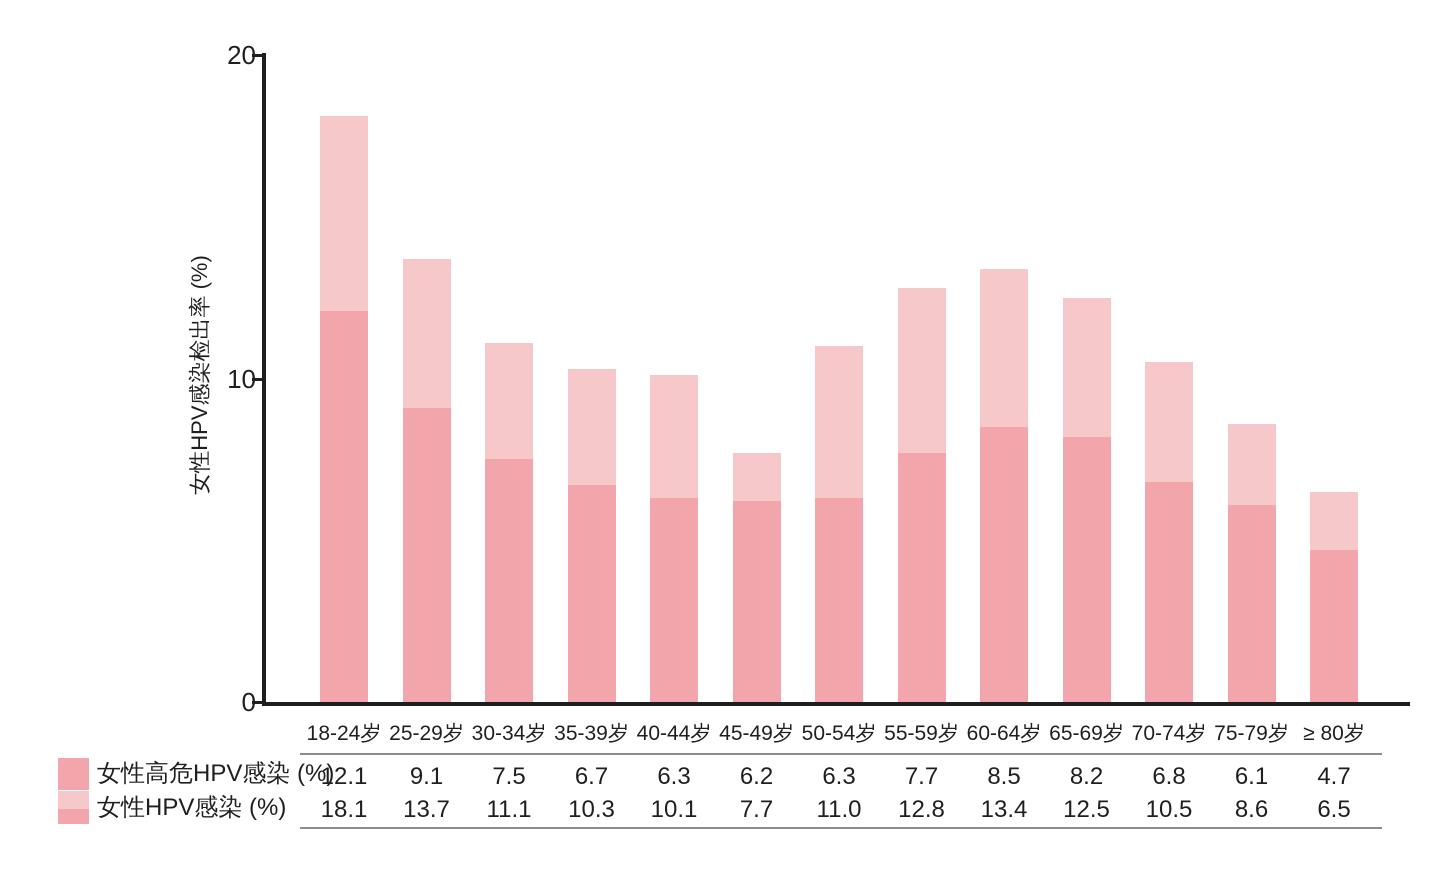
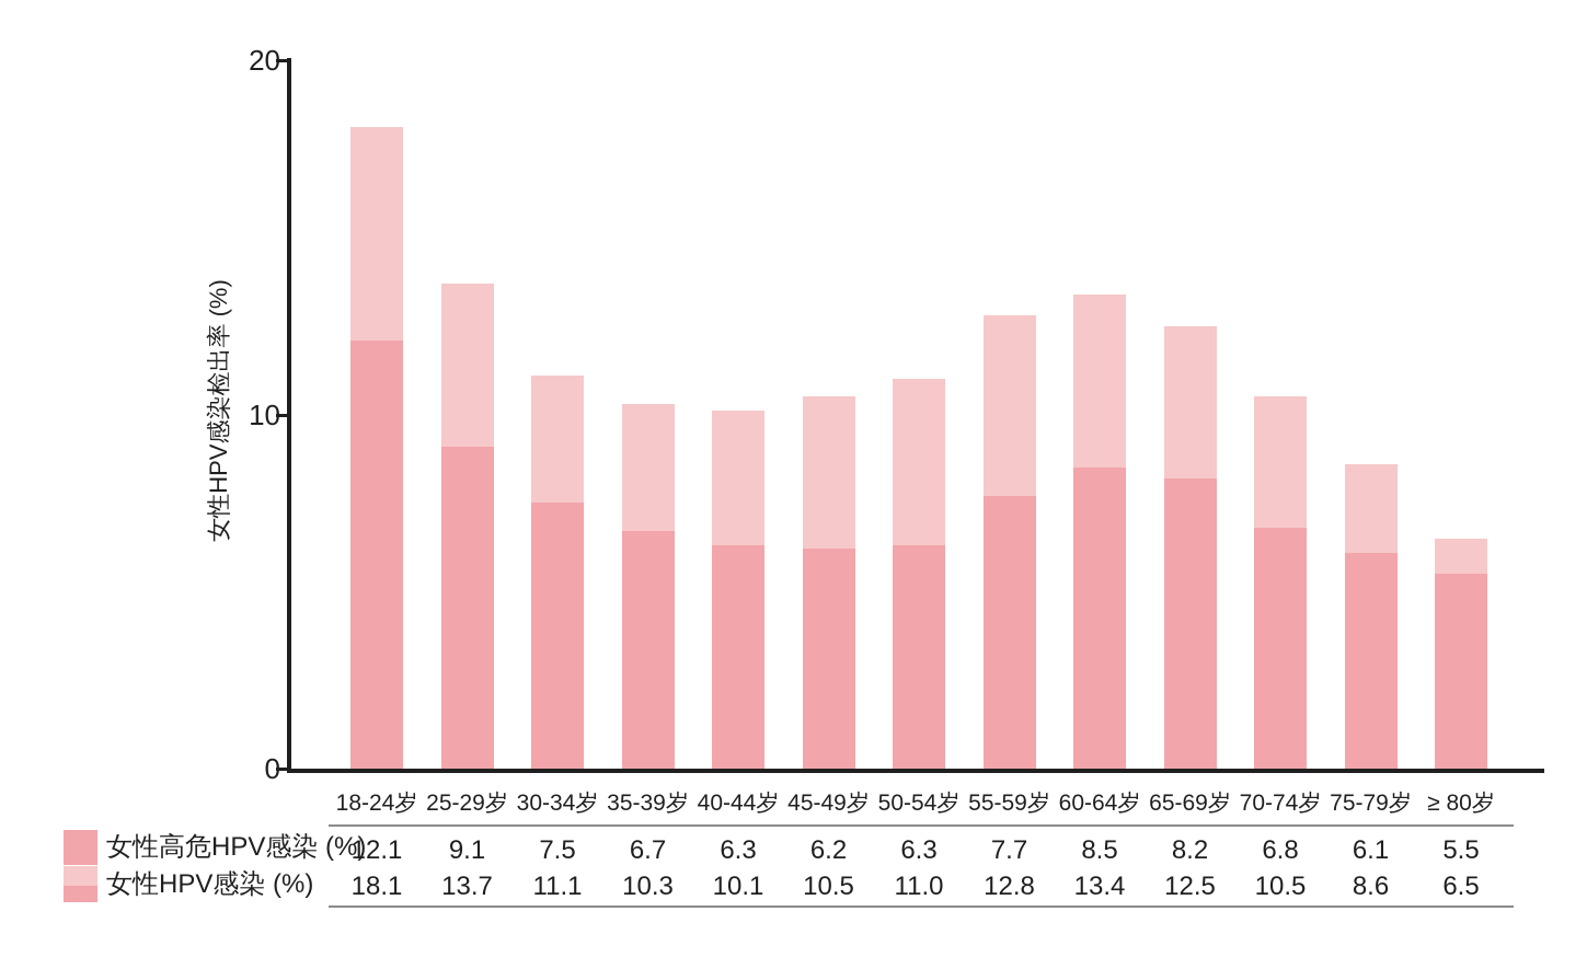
女性HPV感染 (%)/45-49岁: 7.7 -> 10.5
女性高危HPV感染 (%)/≥ 80岁: 4.7 -> 5.5
